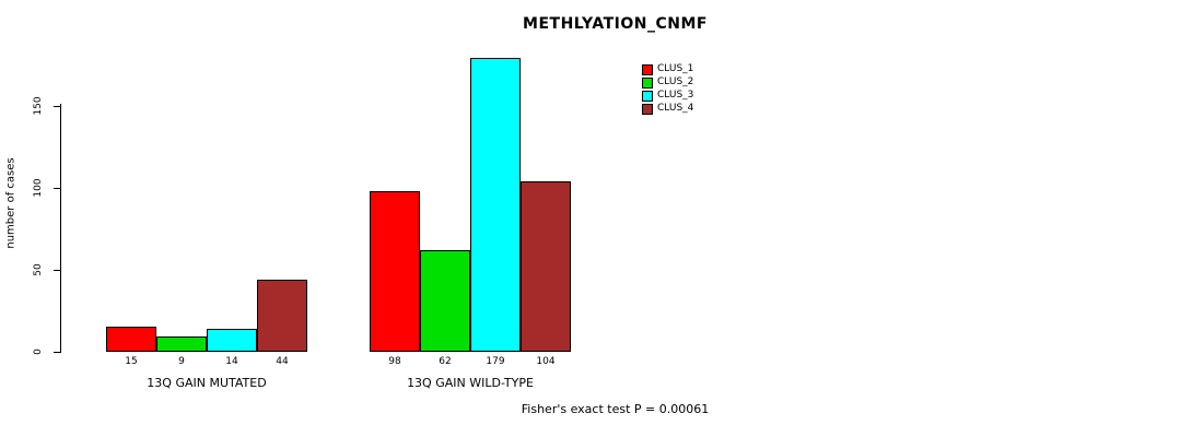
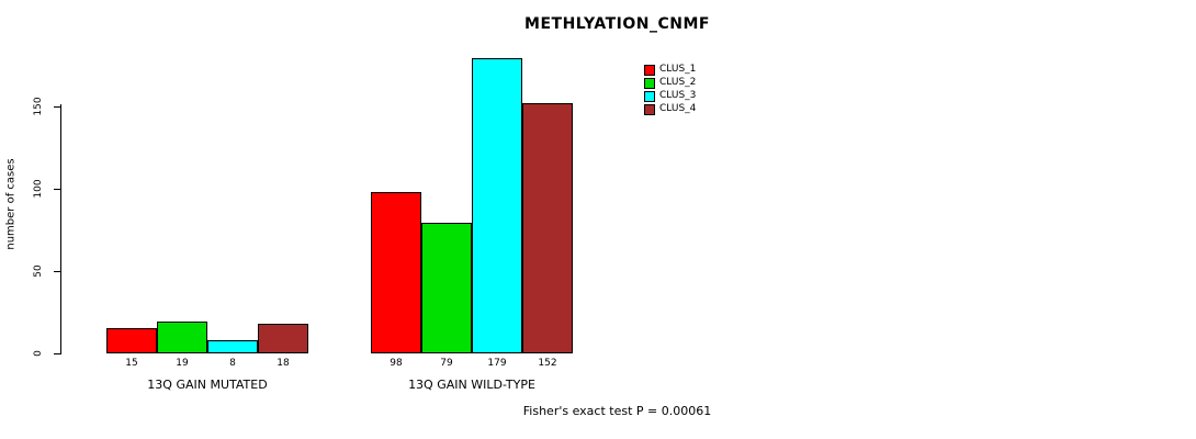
CLUS_2/13Q GAIN MUTATED: 9 -> 19
CLUS_3/13Q GAIN MUTATED: 14 -> 8
CLUS_4/13Q GAIN MUTATED: 44 -> 18
CLUS_2/13Q GAIN WILD-TYPE: 62 -> 79
CLUS_4/13Q GAIN WILD-TYPE: 104 -> 152
